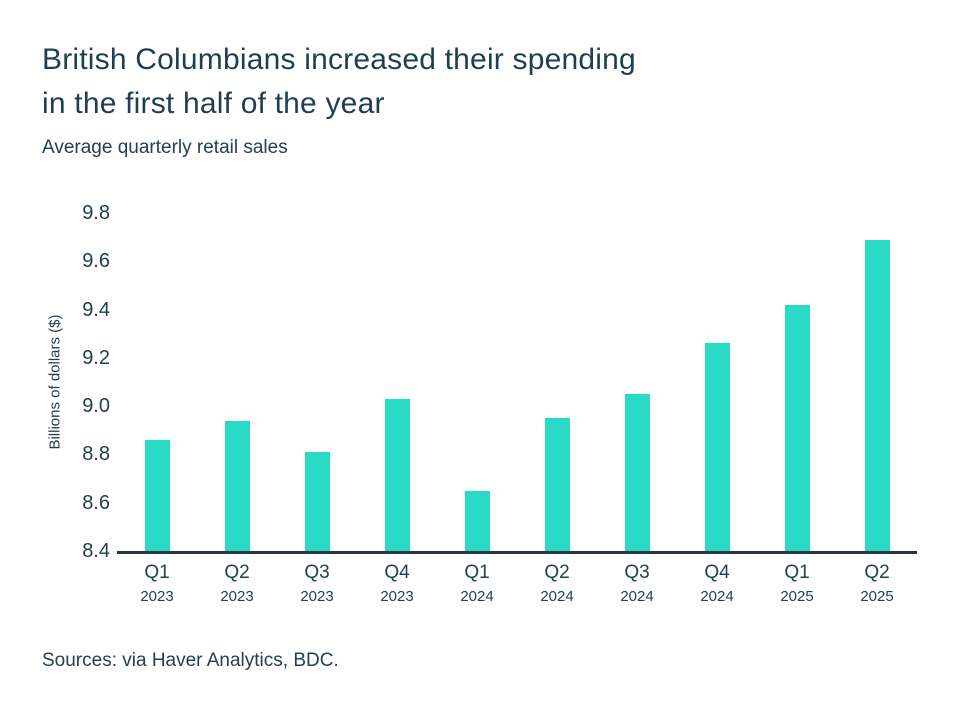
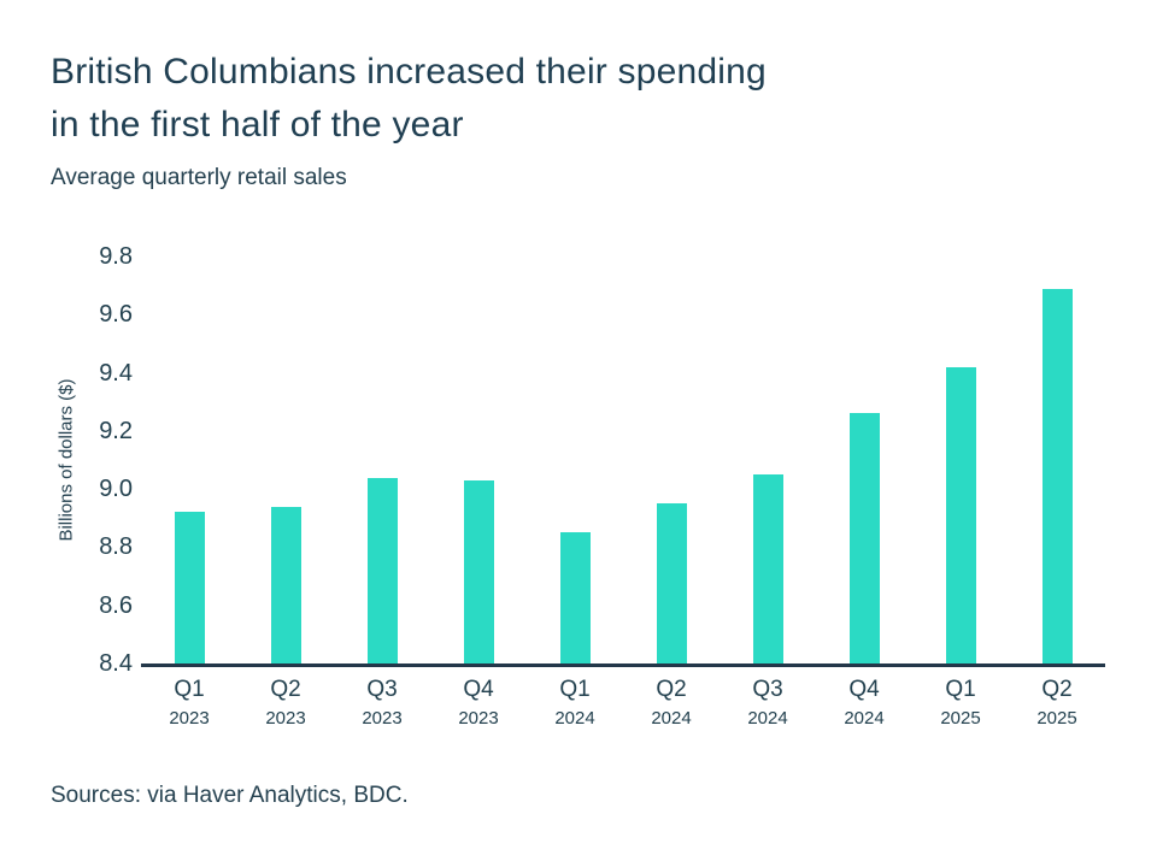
Q1 2023: 8.86 -> 8.92
Q3 2023: 8.81 -> 9.04
Q1 2024: 8.65 -> 8.85
